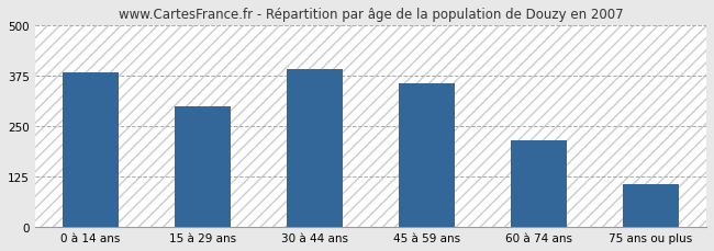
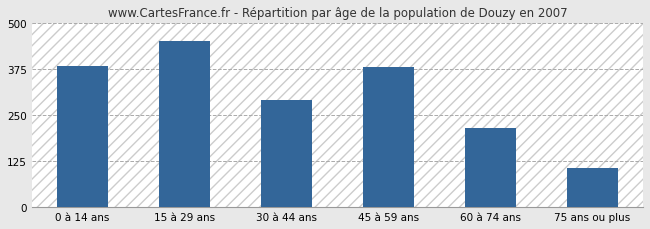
15 à 29 ans: 300 -> 450
30 à 44 ans: 392 -> 290
45 à 59 ans: 355 -> 380
